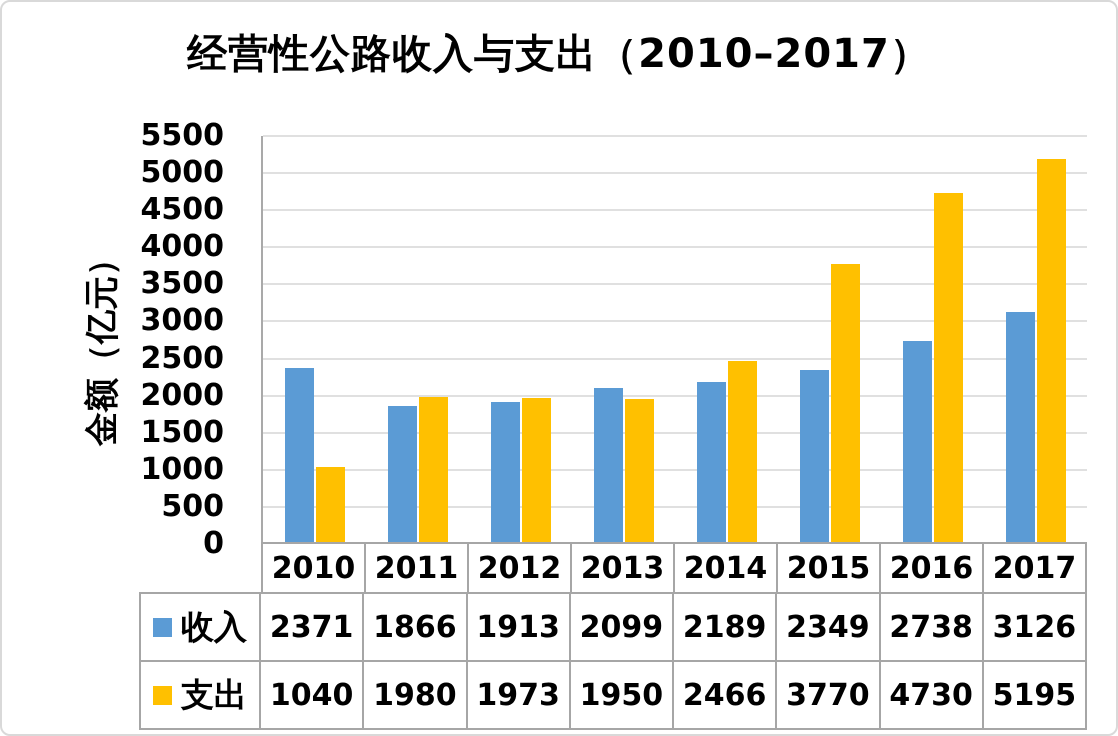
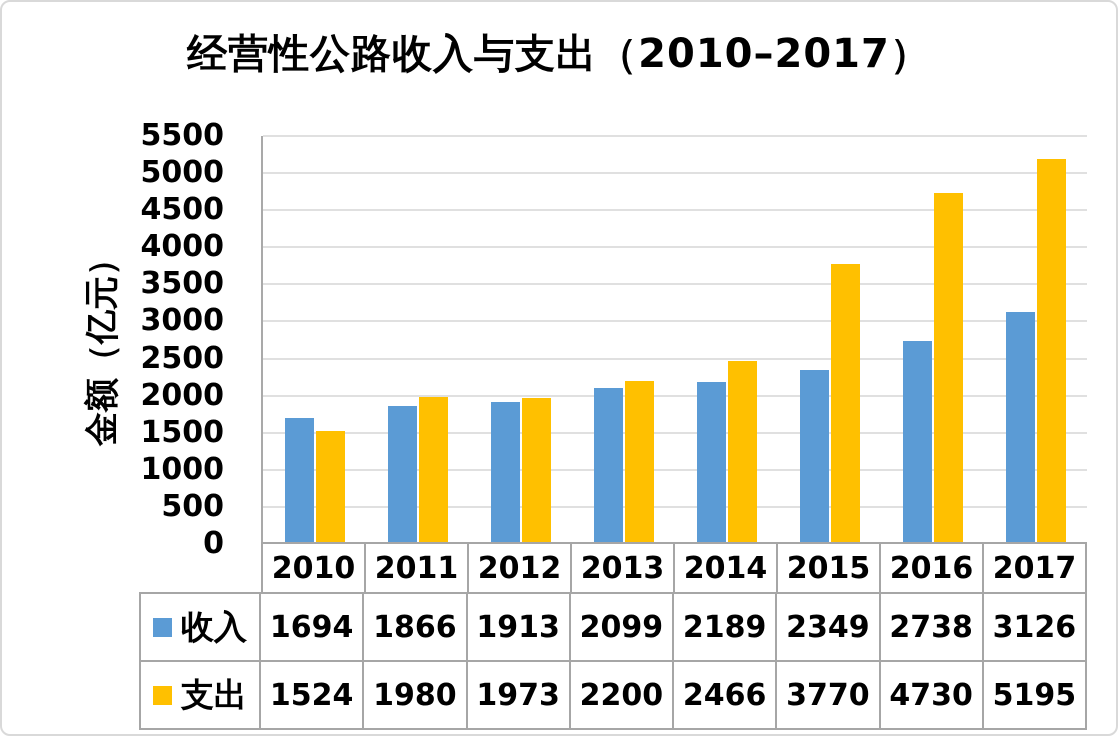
收入/2010: 2371 -> 1694
支出/2010: 1040 -> 1524
支出/2013: 1950 -> 2200
